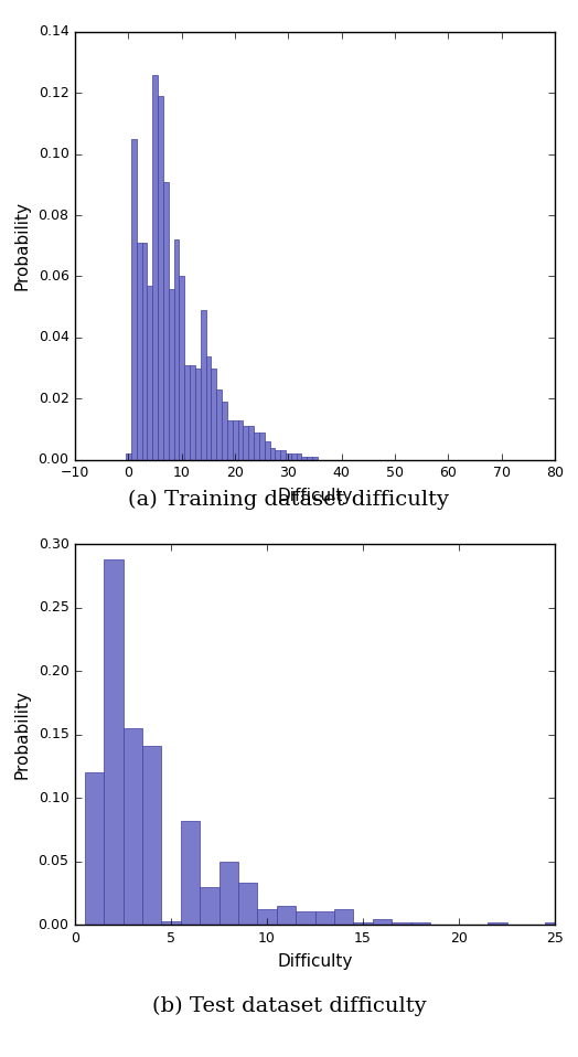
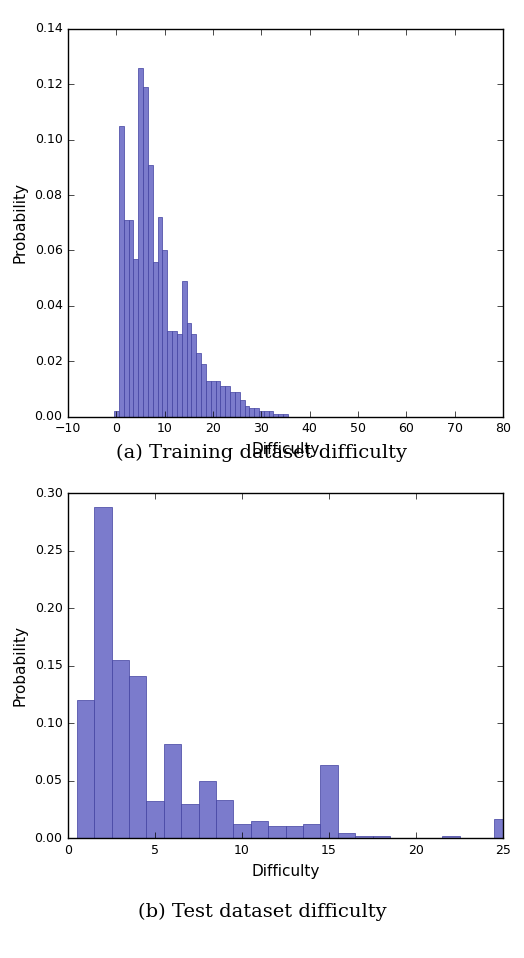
5: 0.003 -> 0.032
15: 0.002 -> 0.064
25: 0.002 -> 0.017
